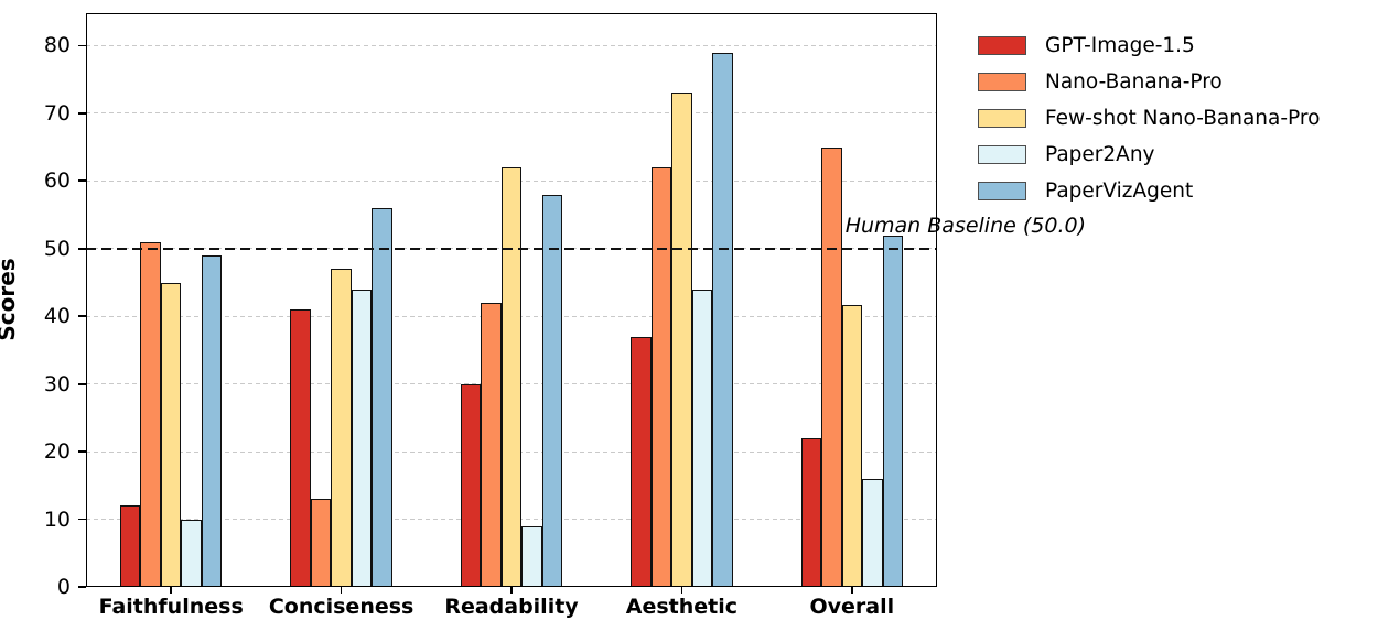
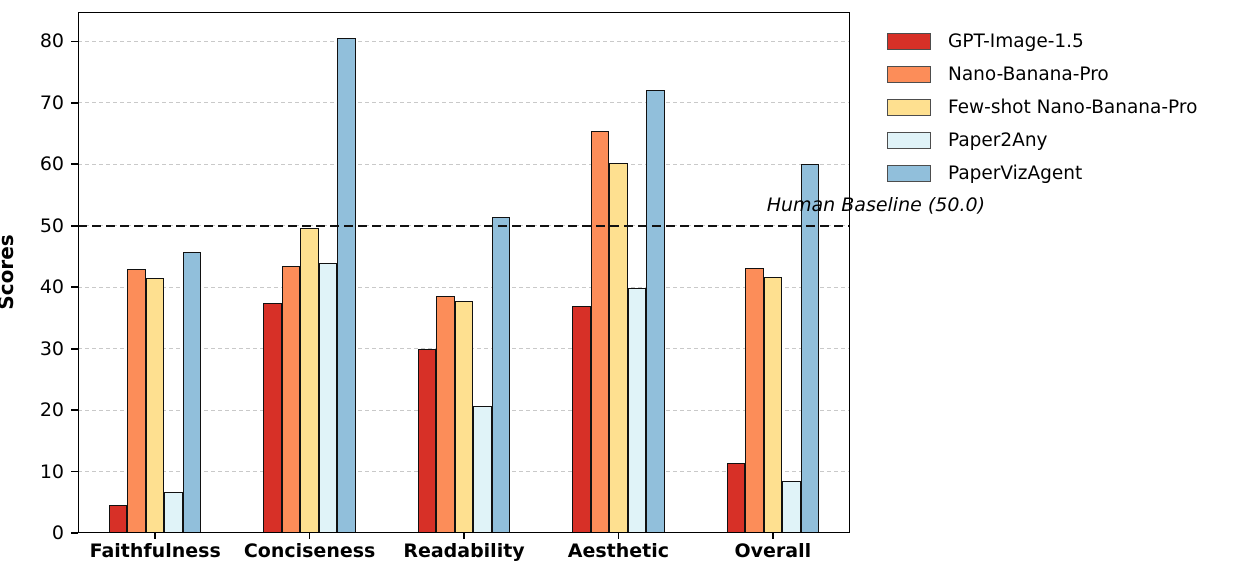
GPT-Image-1.5/Faithfulness: 12 -> 5
Nano-Banana-Pro/Faithfulness: 51 -> 43
Few-shot Nano-Banana-Pro/Faithfulness: 45 -> 42
Paper2Any/Faithfulness: 10 -> 7
PaperVizAgent/Faithfulness: 49 -> 46
GPT-Image-1.5/Conciseness: 41 -> 38
Nano-Banana-Pro/Conciseness: 13 -> 44
Few-shot Nano-Banana-Pro/Conciseness: 47 -> 50
PaperVizAgent/Conciseness: 56 -> 81
Nano-Banana-Pro/Readability: 42 -> 38
Few-shot Nano-Banana-Pro/Readability: 62 -> 38
Paper2Any/Readability: 9 -> 21
PaperVizAgent/Readability: 58 -> 51
Nano-Banana-Pro/Aesthetic: 62 -> 66
Few-shot Nano-Banana-Pro/Aesthetic: 73 -> 60
Paper2Any/Aesthetic: 44 -> 40
PaperVizAgent/Aesthetic: 79 -> 72
GPT-Image-1.5/Overall: 22 -> 11
Nano-Banana-Pro/Overall: 65 -> 43
Paper2Any/Overall: 16 -> 8
PaperVizAgent/Overall: 52 -> 60
